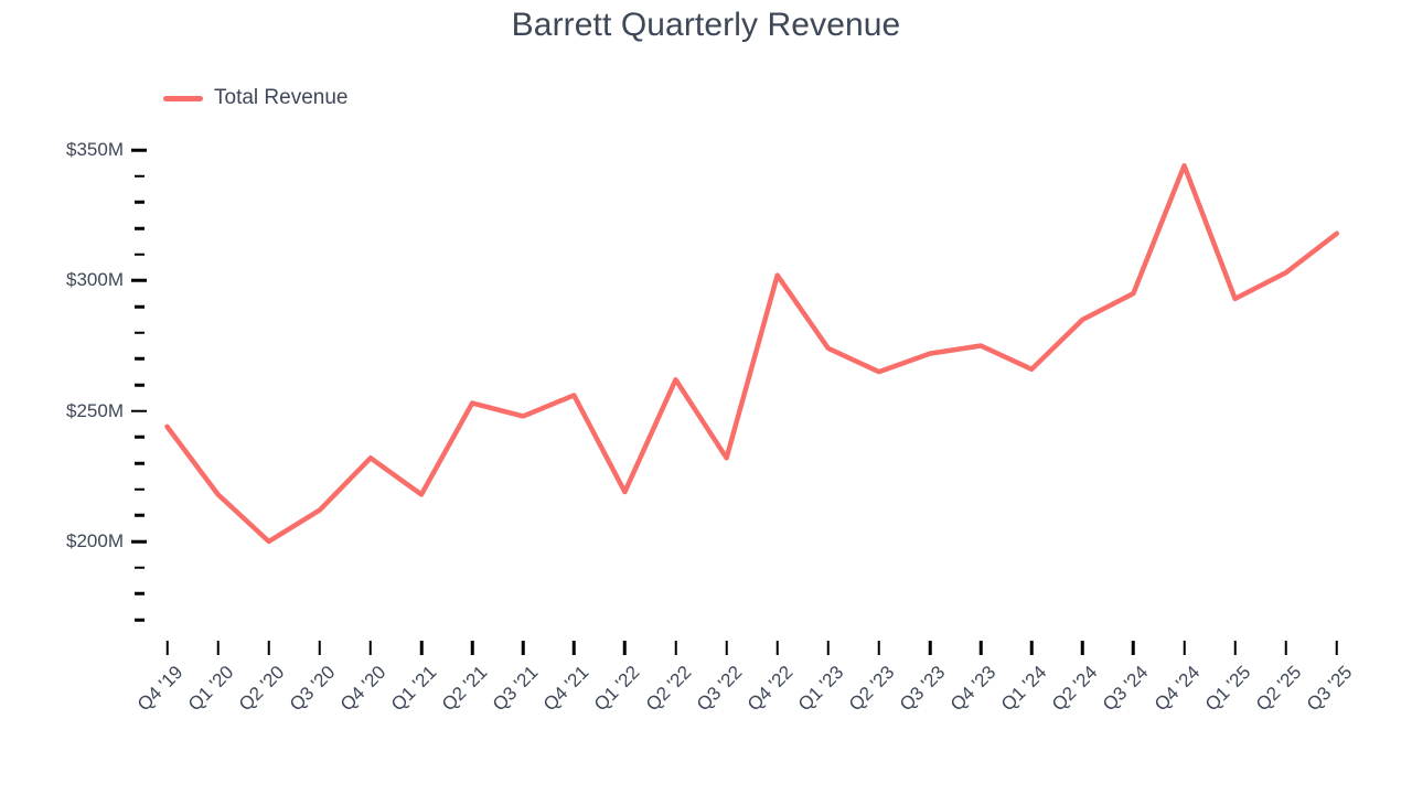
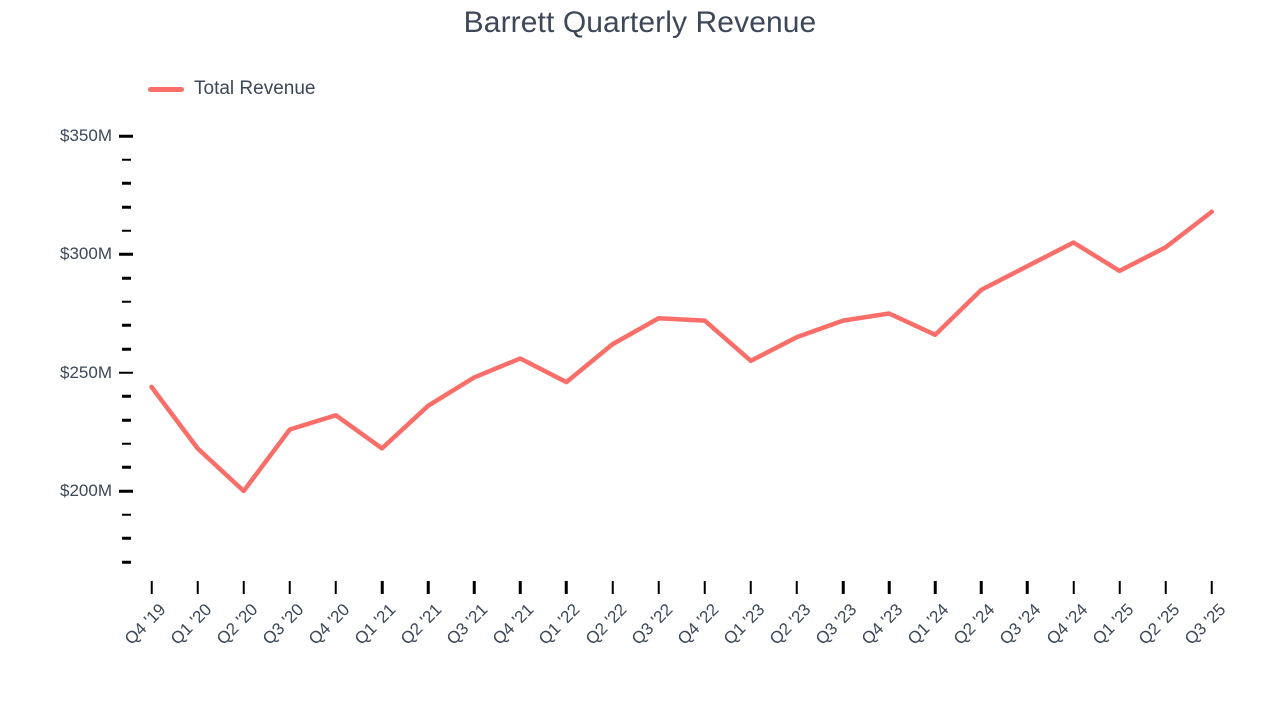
Q3 '20: $212M -> $226M
Q2 '21: $253M -> $236M
Q1 '22: $219M -> $246M
Q3 '22: $232M -> $273M
Q4 '22: $302M -> $272M
Q1 '23: $274M -> $255M
Q4 '24: $344M -> $305M
